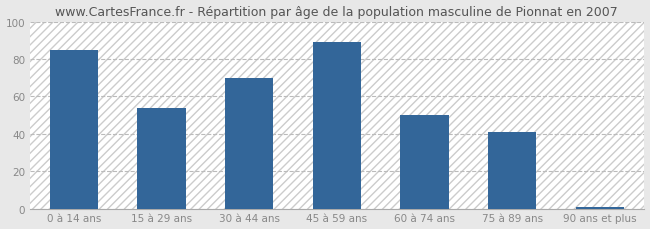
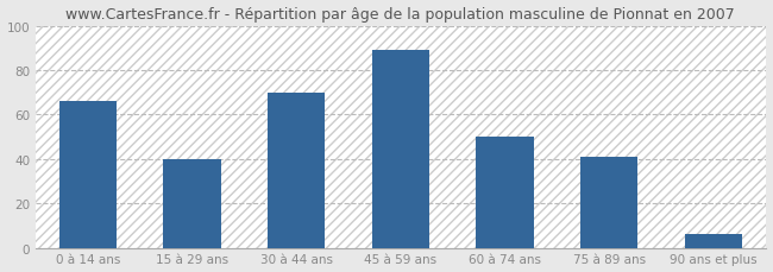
0 à 14 ans: 85 -> 66
15 à 29 ans: 54 -> 40
90 ans et plus: 1 -> 6
